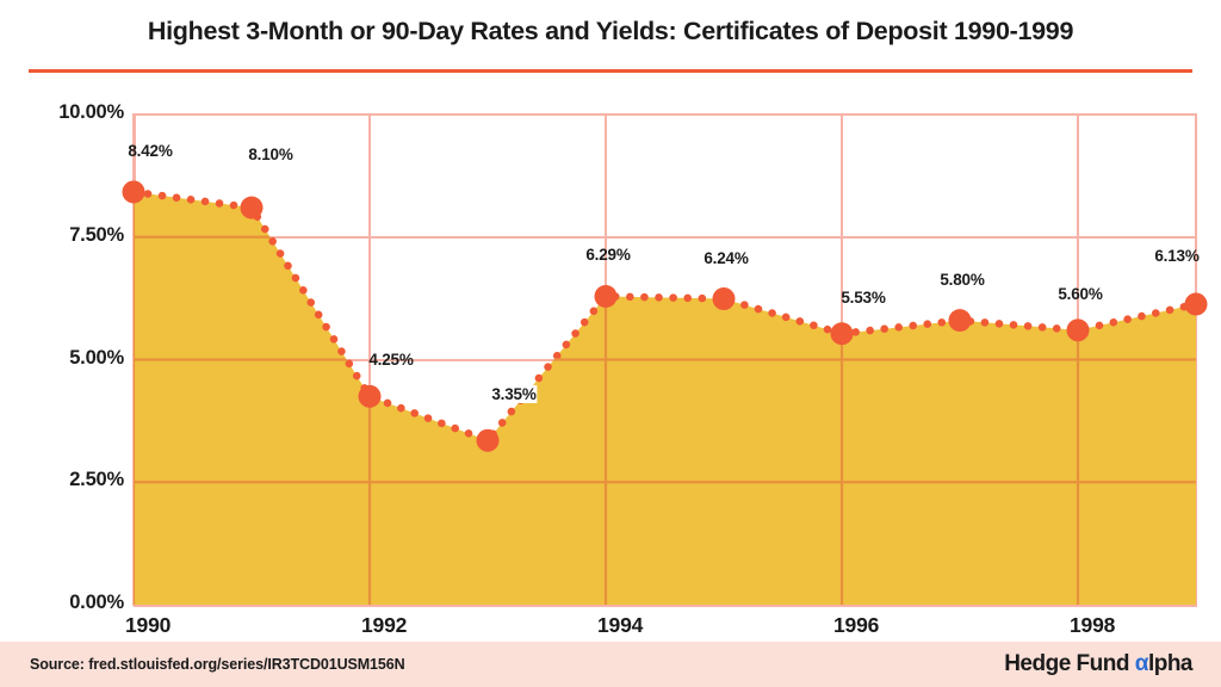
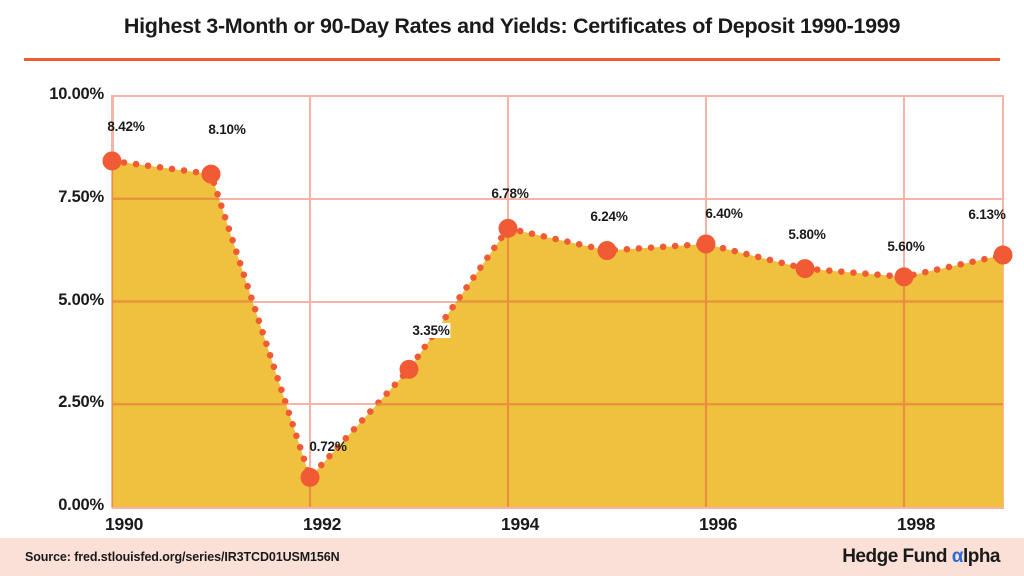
1992: 4.25% -> 0.72%
1994: 6.29% -> 6.78%
1996: 5.53% -> 6.40%
